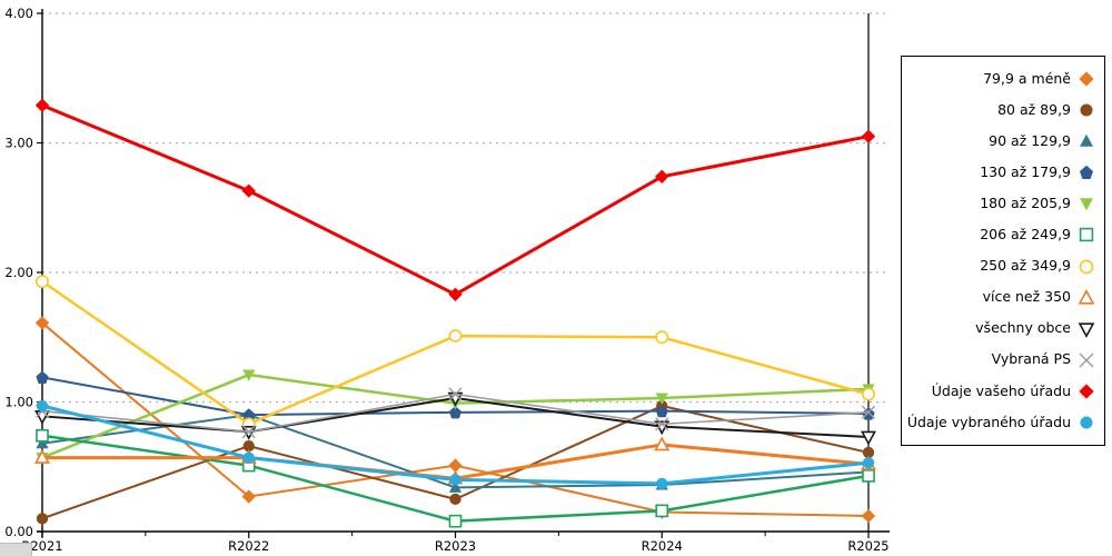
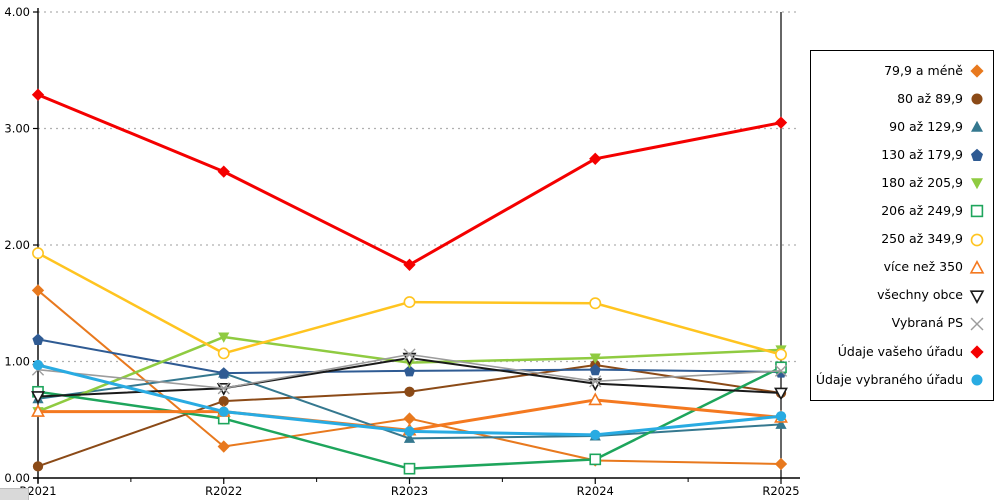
všechny obce/R2021: 0.89 -> 0.70
250 až 349,9/R2022: 0.83 -> 1.07
80 až 89,9/R2023: 0.25 -> 0.74
80 až 89,9/R2025: 0.61 -> 0.73
206 až 249,9/R2025: 0.43 -> 0.95
